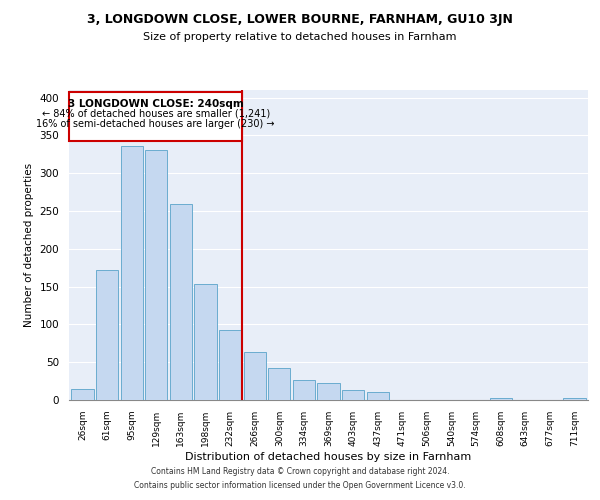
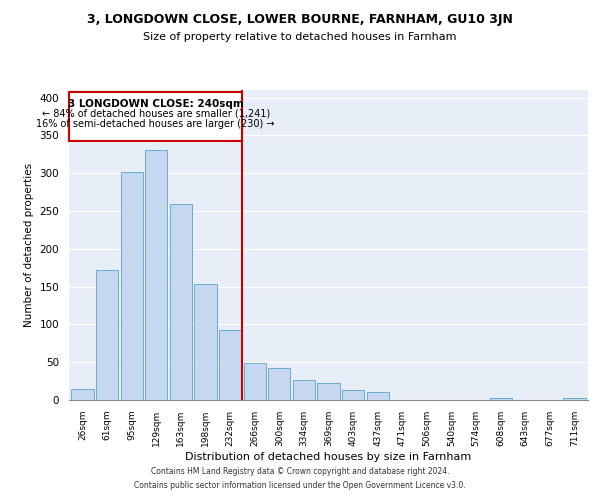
95sqm: 336 -> 301
266sqm: 64 -> 49
